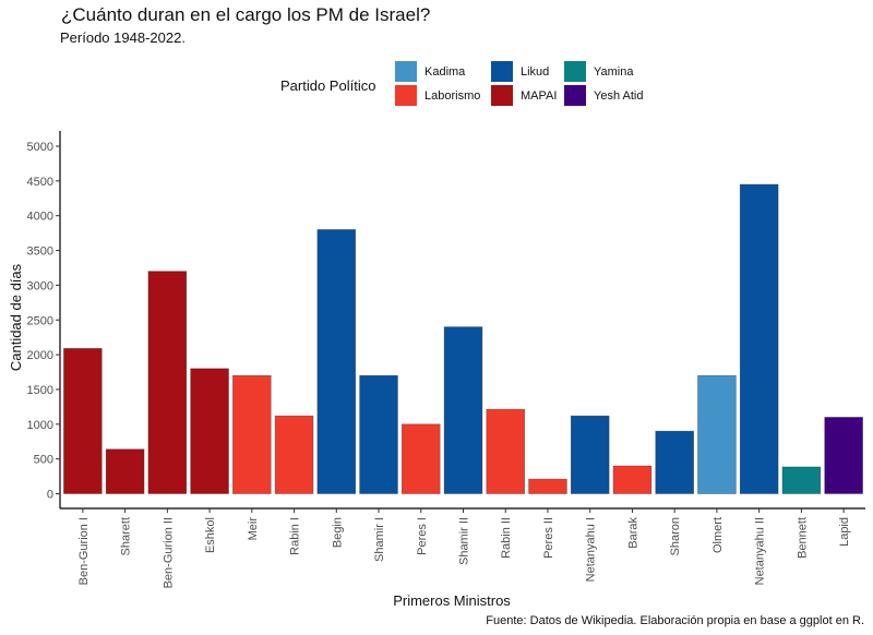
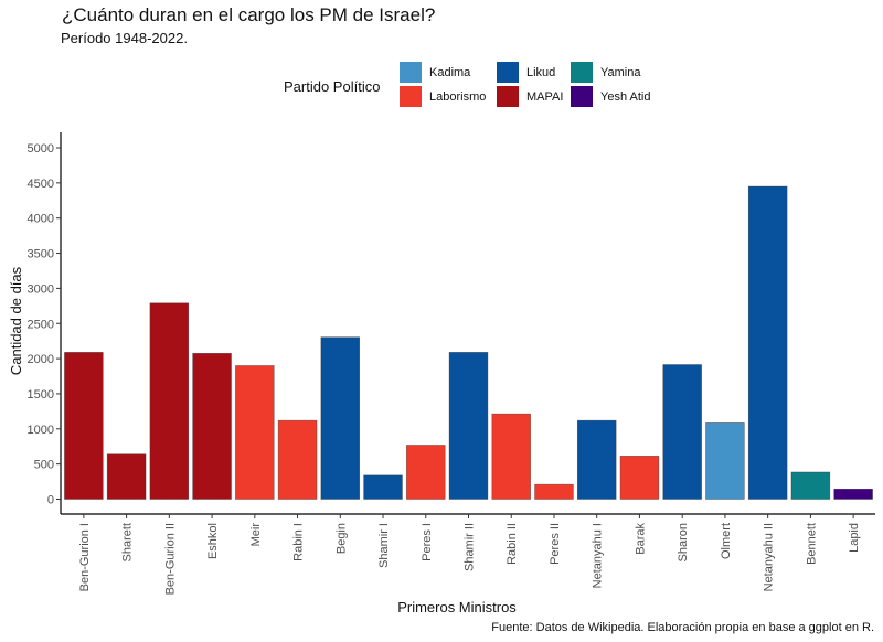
Ben-Gurion II: 3200 -> 2800
Eshkol: 1800 -> 2100
Meir: 1700 -> 1900
Begin: 3800 -> 2300
Shamir I: 1700 -> 300
Peres I: 1000 -> 800
Shamir II: 2400 -> 2100
Barak: 400 -> 600
Sharon: 900 -> 1900
Olmert: 1700 -> 1100
Lapid: 1100 -> 100
